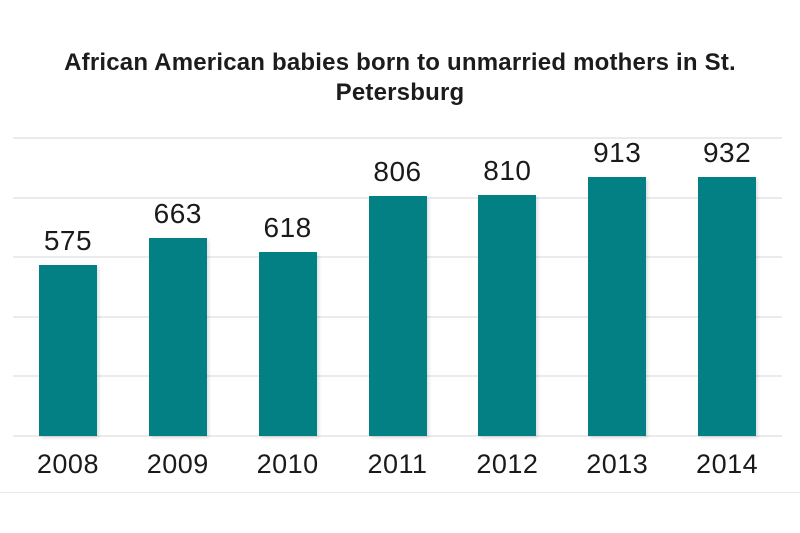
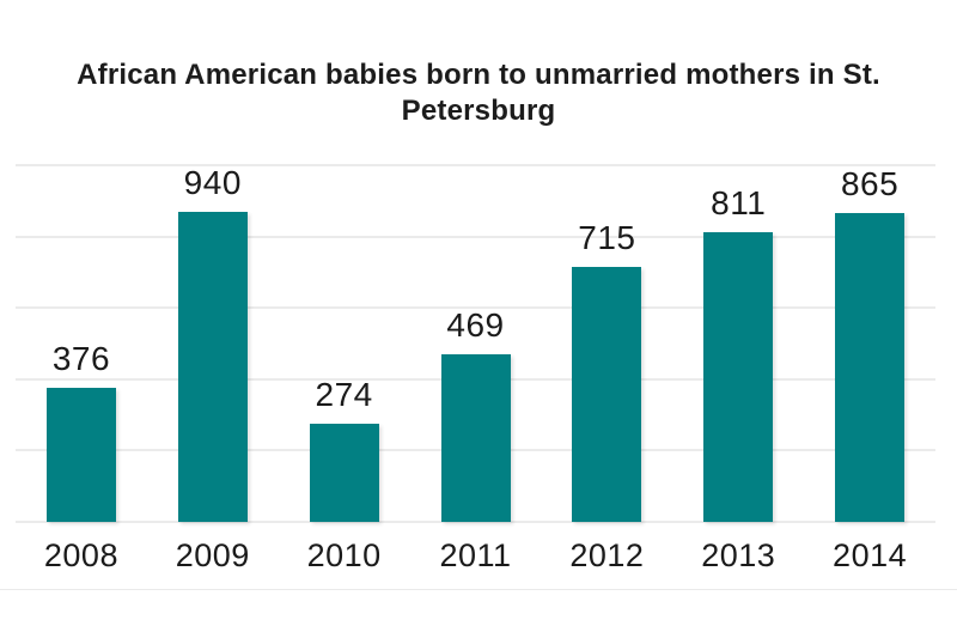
2008: 575 -> 376
2009: 663 -> 940
2010: 618 -> 274
2011: 806 -> 469
2012: 810 -> 715
2013: 913 -> 811
2014: 932 -> 865
